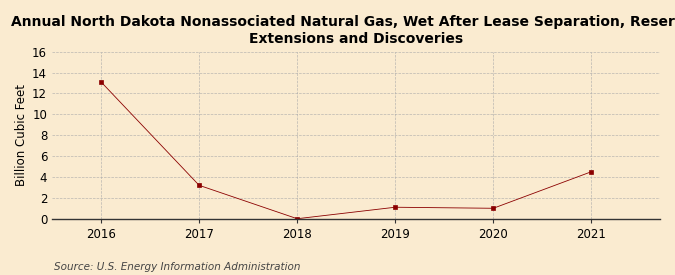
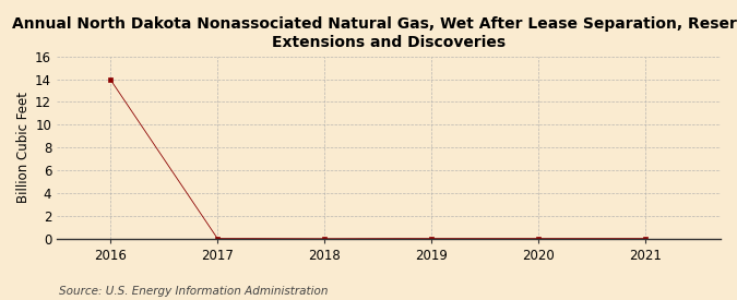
2016: 13.1 -> 14.0
2017: 3.2 -> 0.0
2019: 1.1 -> 0.0
2020: 1.0 -> 0.0
2021: 4.5 -> 0.0
